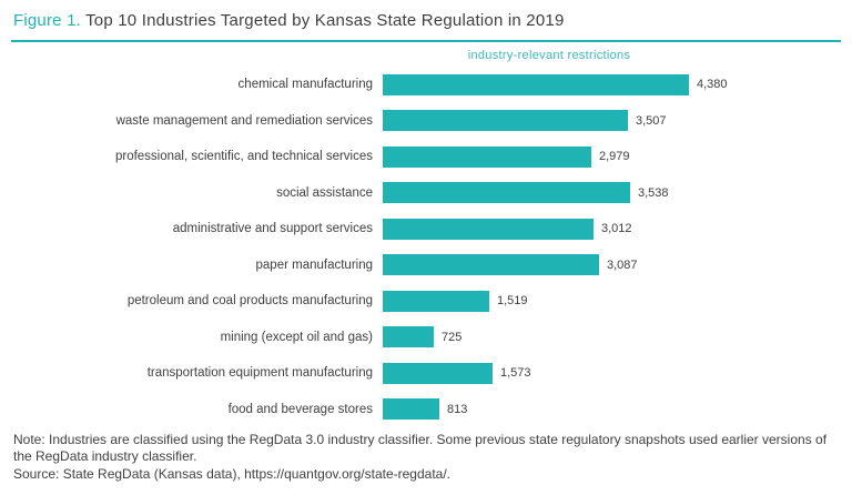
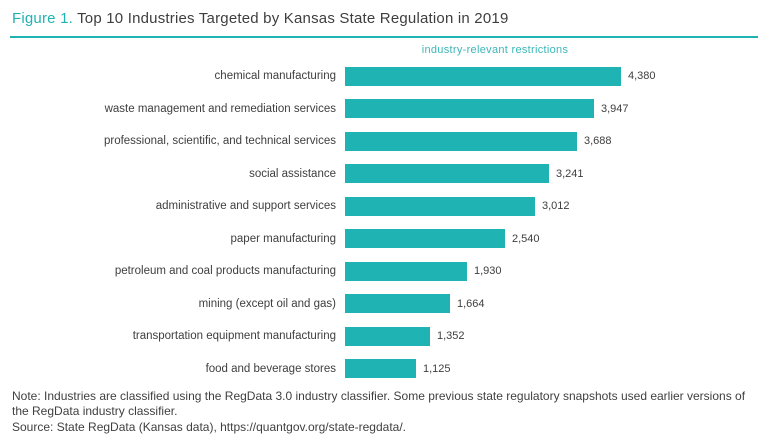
waste management and remediation services: 3,507 -> 3,947
professional, scientific, and technical services: 2,979 -> 3,688
social assistance: 3,538 -> 3,241
paper manufacturing: 3,087 -> 2,540
petroleum and coal products manufacturing: 1,519 -> 1,930
mining (except oil and gas): 725 -> 1,664
transportation equipment manufacturing: 1,573 -> 1,352
food and beverage stores: 813 -> 1,125
